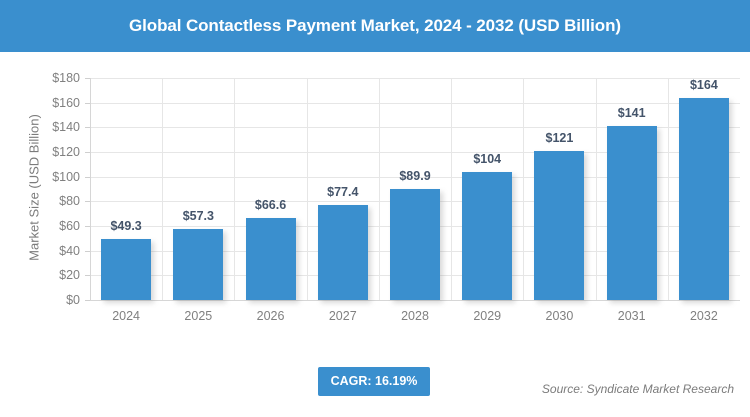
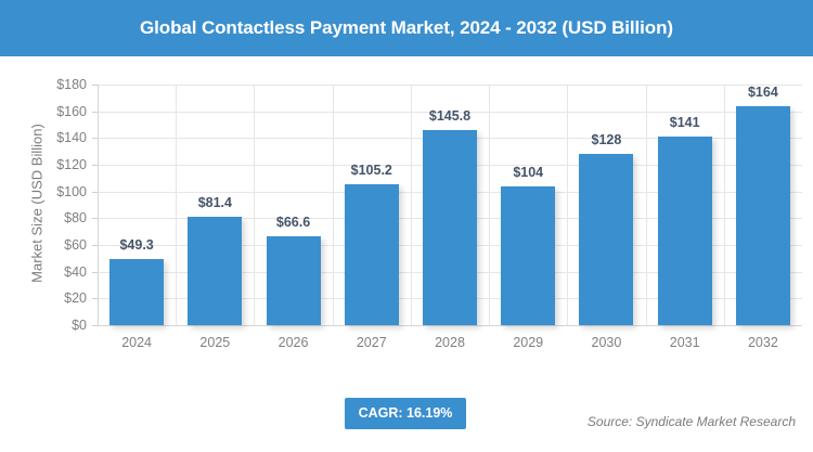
2025: $57.3 -> $81.4
2027: $77.4 -> $105.2
2028: $89.9 -> $145.8
2030: $121 -> $128
